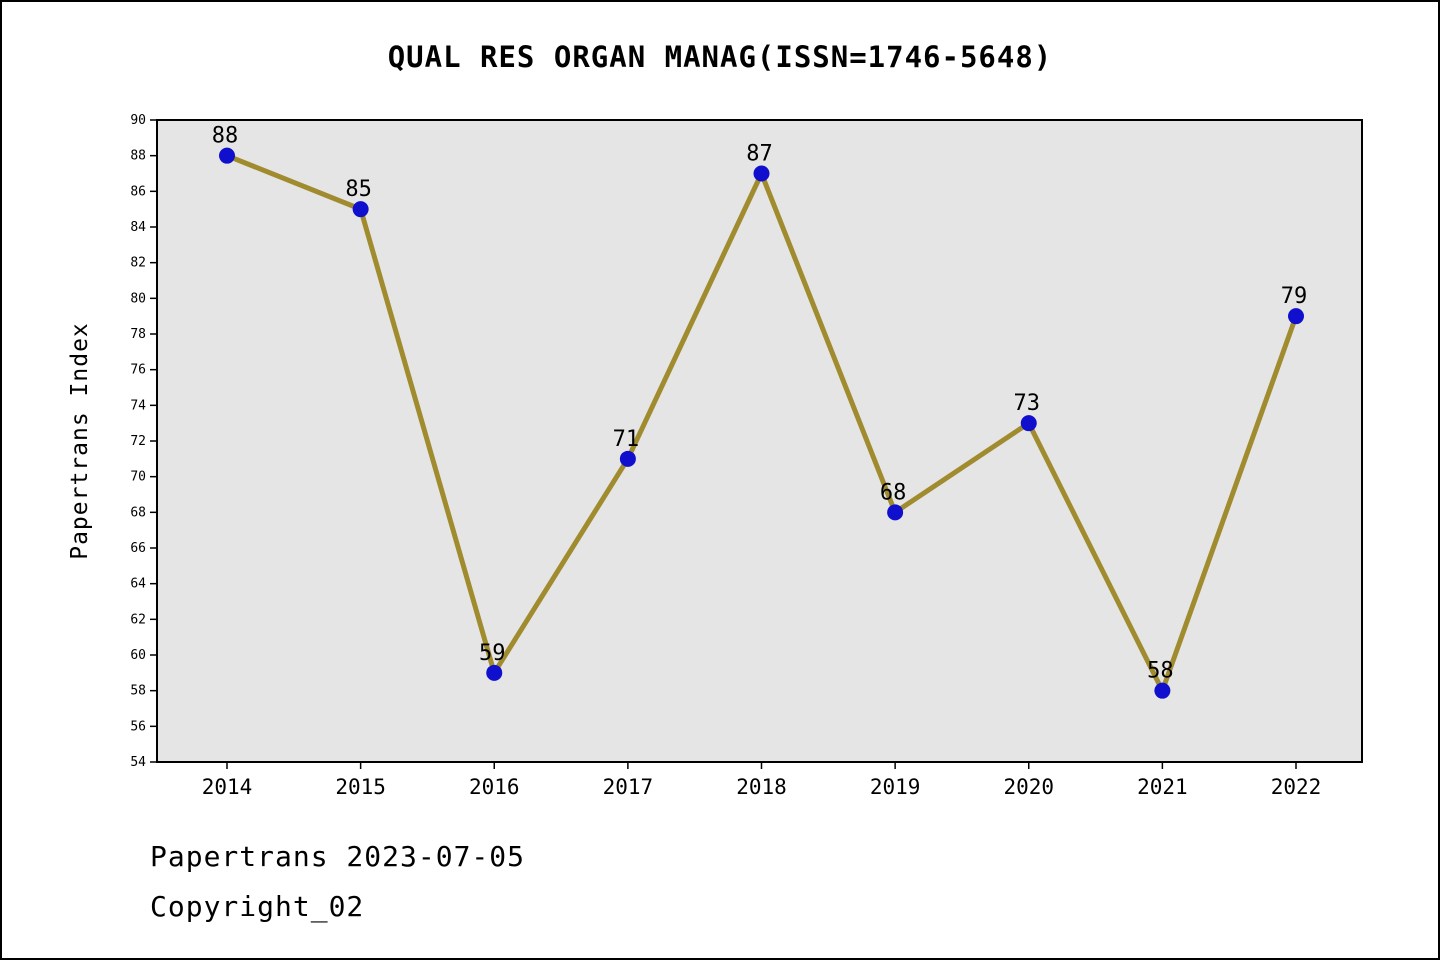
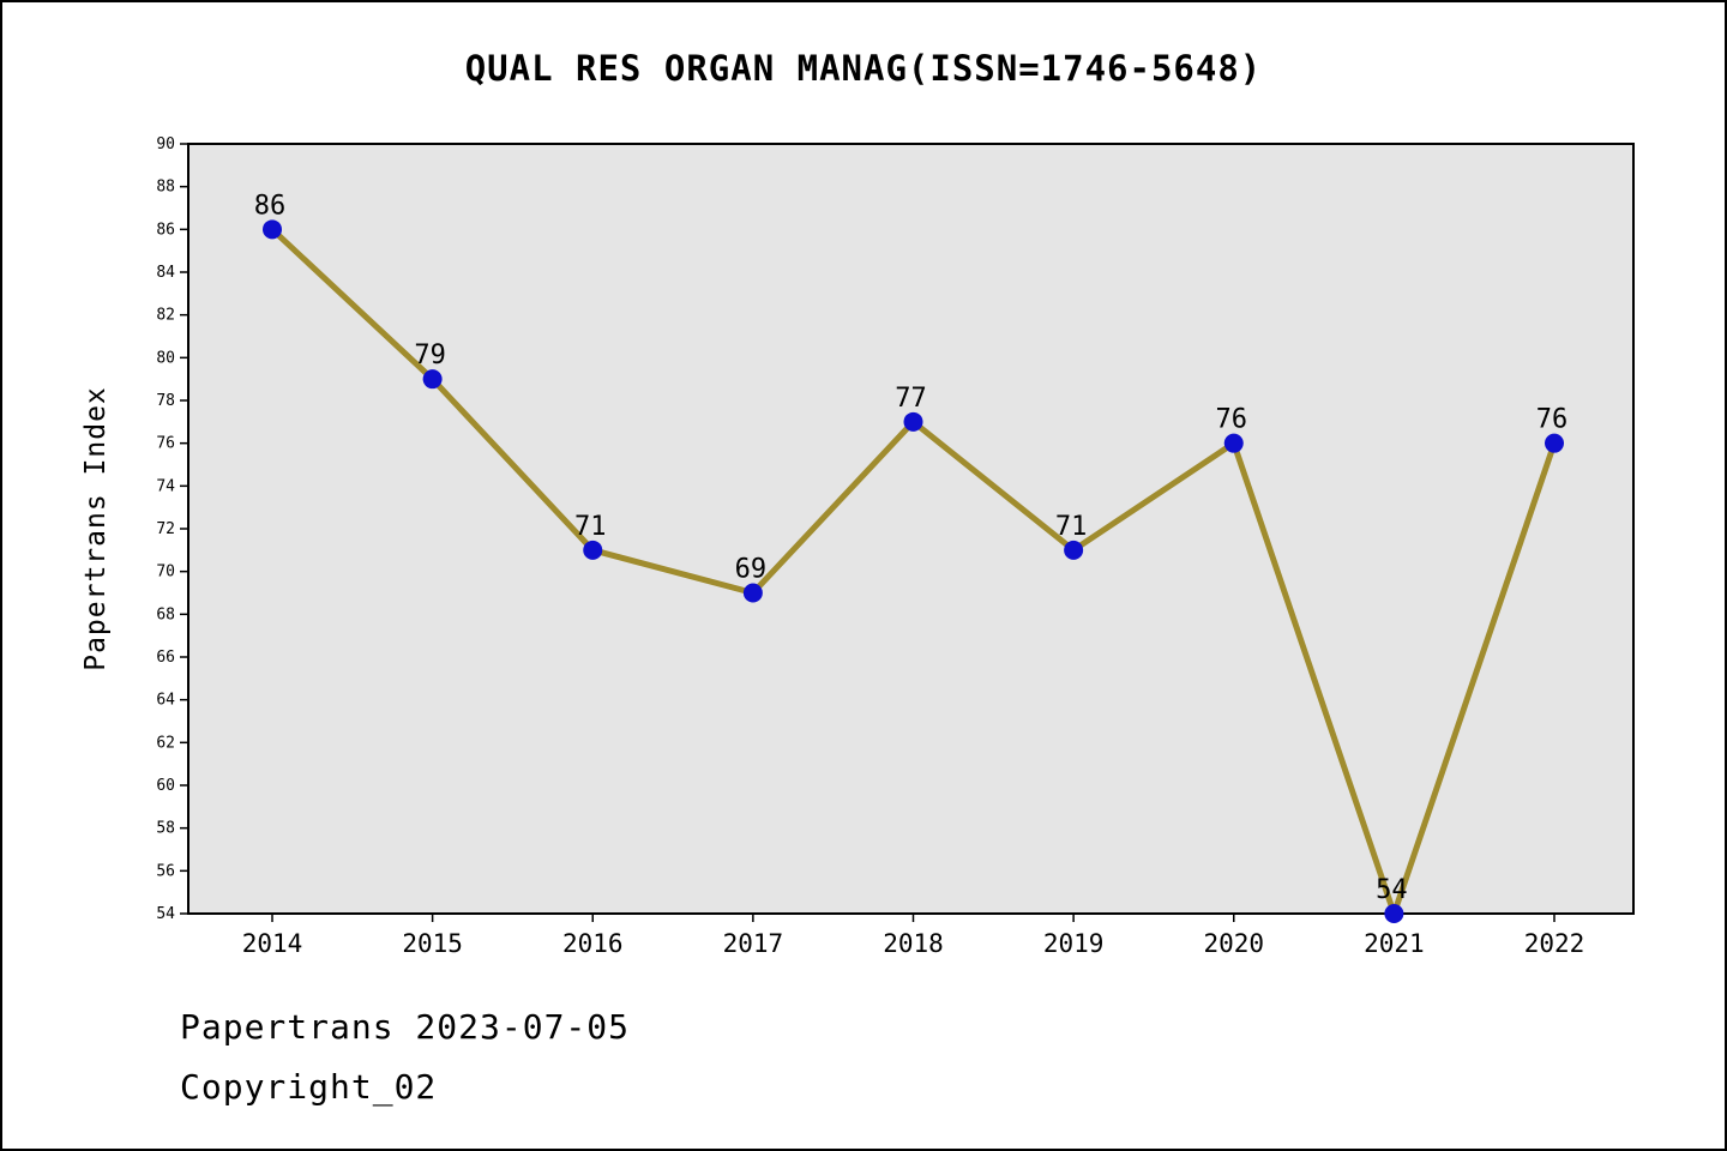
2014: 88 -> 86
2015: 85 -> 79
2016: 59 -> 71
2017: 71 -> 69
2018: 87 -> 77
2019: 68 -> 71
2020: 73 -> 76
2021: 58 -> 54
2022: 79 -> 76
